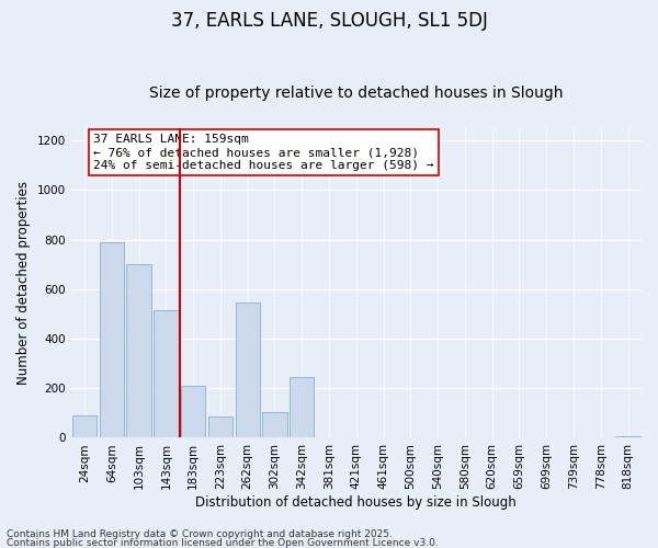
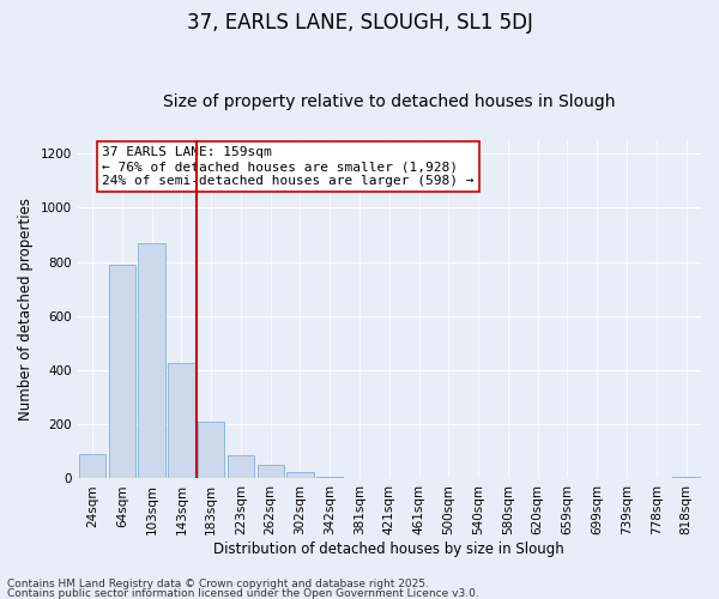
103sqm: 700 -> 870
143sqm: 515 -> 425
262sqm: 545 -> 52
302sqm: 105 -> 22
342sqm: 245 -> 5
